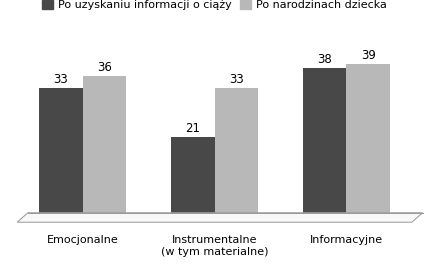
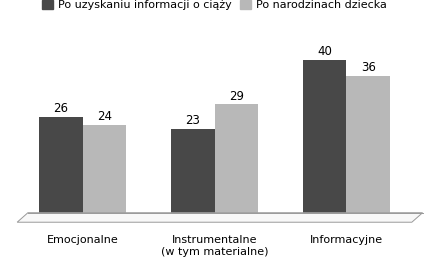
Po uzyskaniu informacji o ciąży/Emocjonalne: 33 -> 26
Po narodzinach dziecka/Emocjonalne: 36 -> 24
Po uzyskaniu informacji o ciąży/Instrumentalne (w tym materialne): 21 -> 23
Po narodzinach dziecka/Instrumentalne (w tym materialne): 33 -> 29
Po uzyskaniu informacji o ciąży/Informacyjne: 38 -> 40
Po narodzinach dziecka/Informacyjne: 39 -> 36
